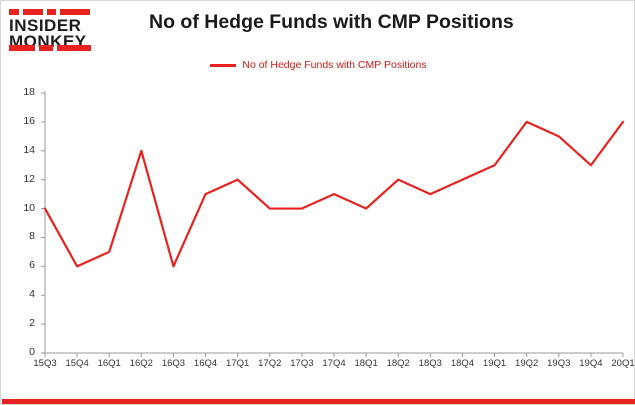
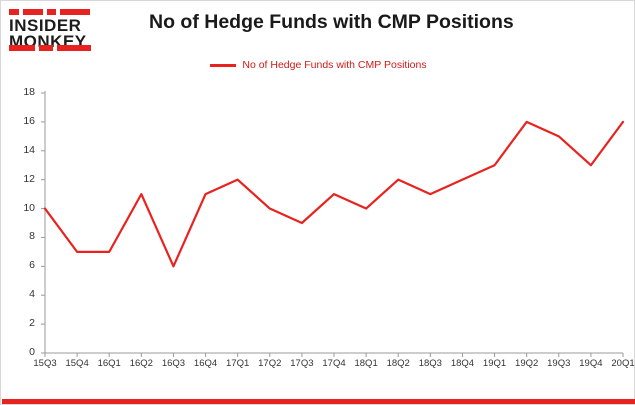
15Q4: 6 -> 7
16Q2: 14 -> 11
17Q3: 10 -> 9
